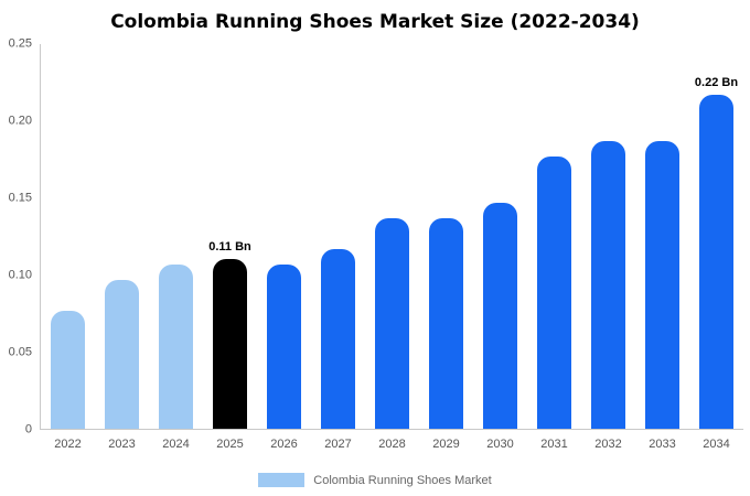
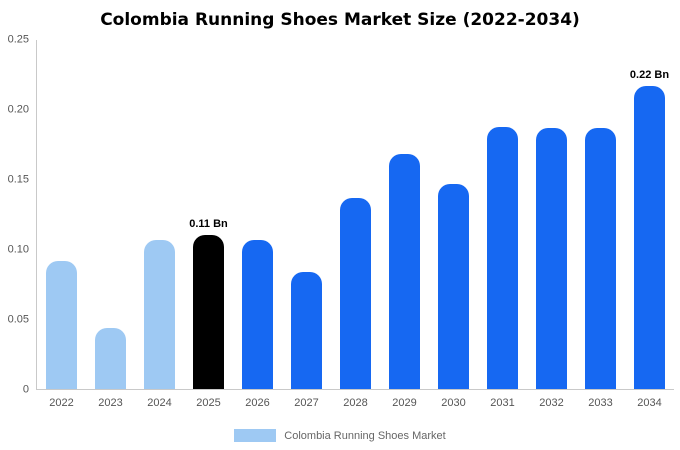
2022: 0.077 -> 0.092
2023: 0.097 -> 0.044
2027: 0.117 -> 0.084
2029: 0.137 -> 0.168
2031: 0.177 -> 0.188
